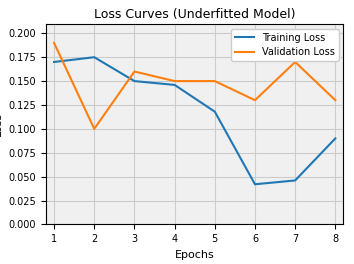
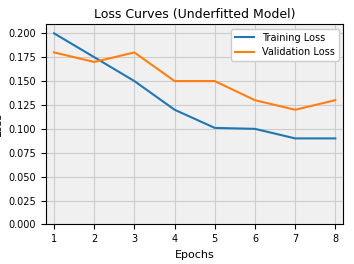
Training Loss/1: 0.170 -> 0.200
Validation Loss/1: 0.19 -> 0.18
Validation Loss/2: 0.10 -> 0.17
Validation Loss/3: 0.16 -> 0.18
Training Loss/4: 0.146 -> 0.120
Training Loss/5: 0.118 -> 0.101
Training Loss/6: 0.042 -> 0.100
Training Loss/7: 0.046 -> 0.090
Validation Loss/7: 0.17 -> 0.12
